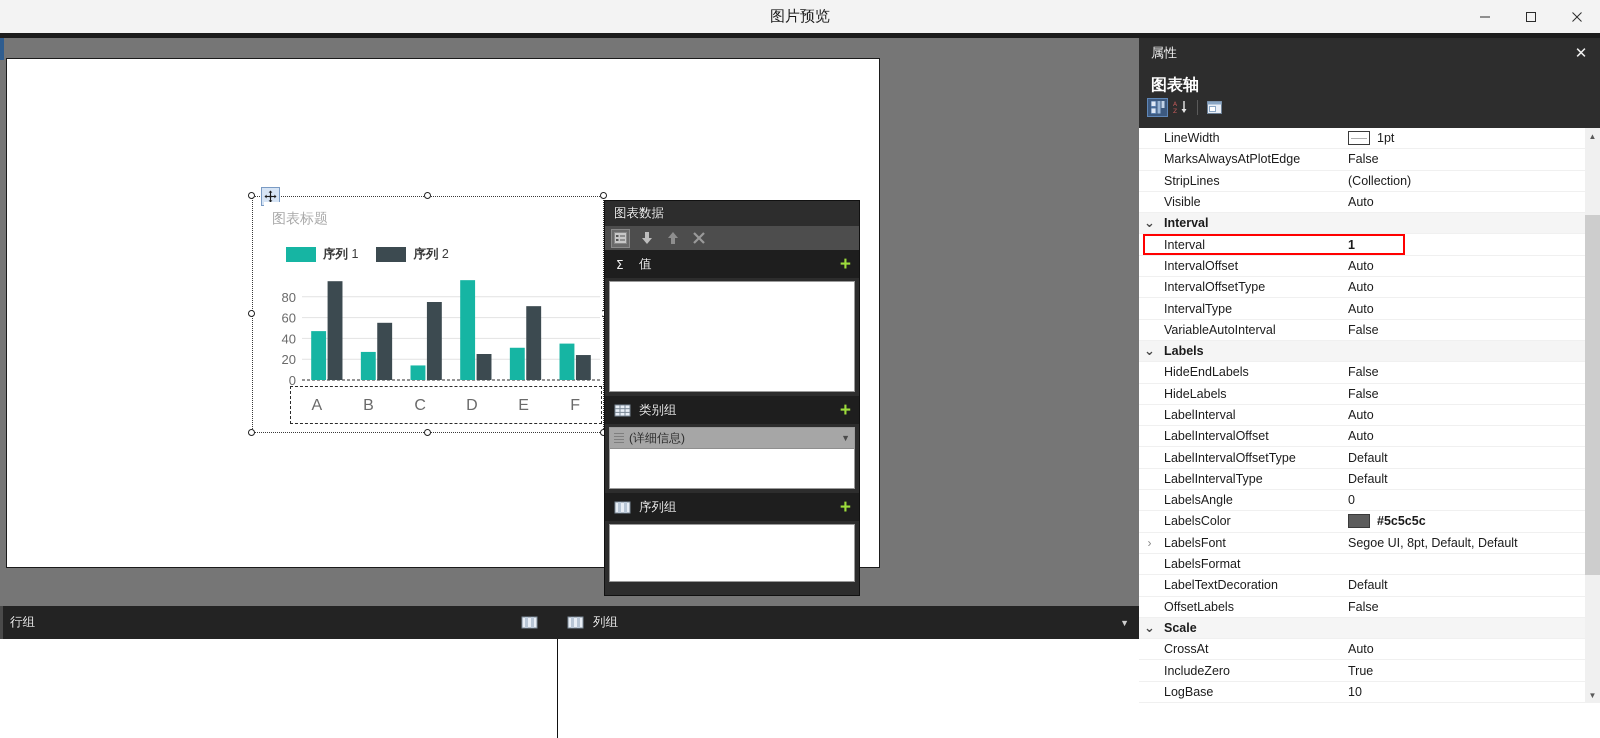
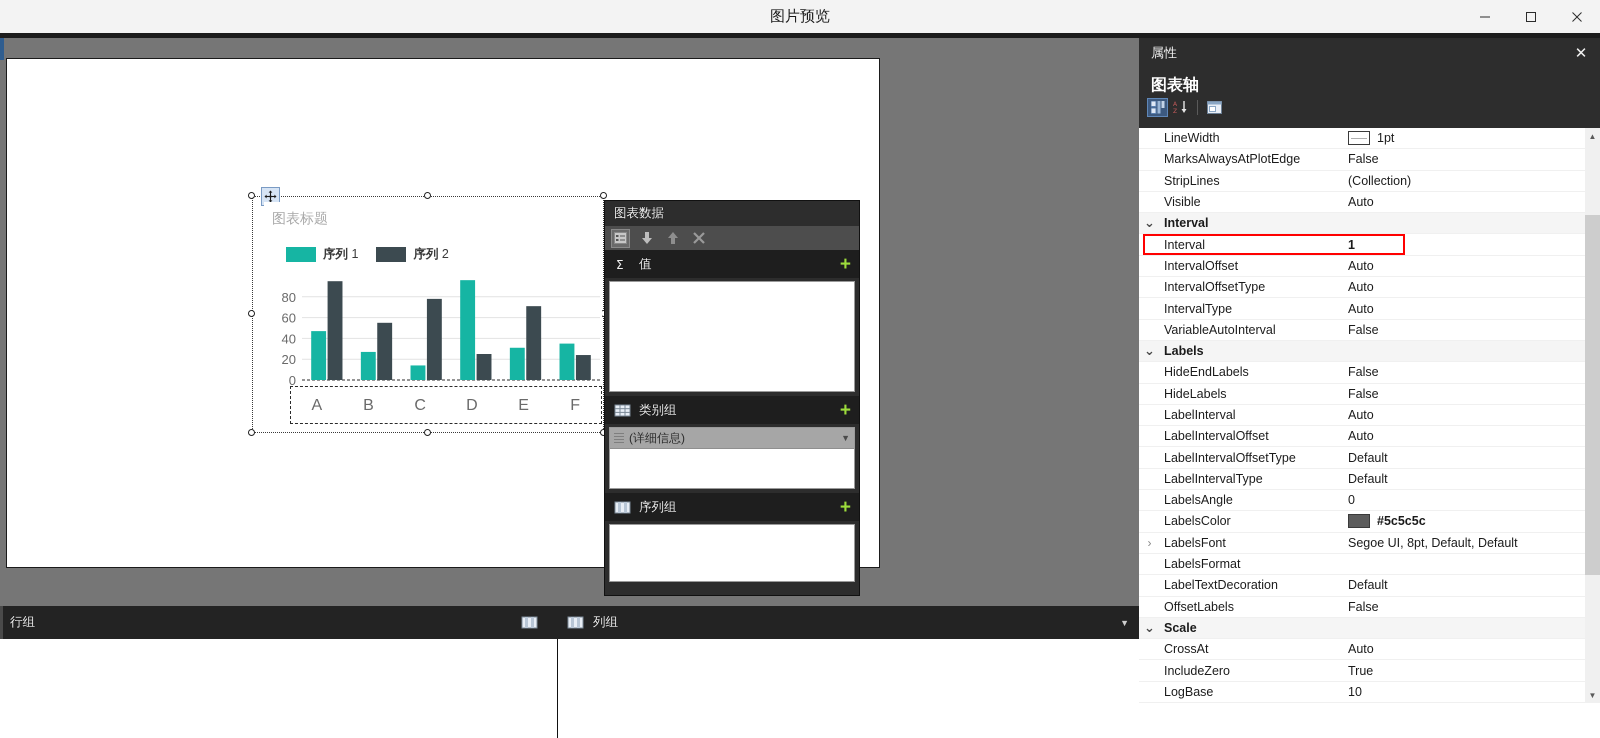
序列 2/C: 75 -> 78
